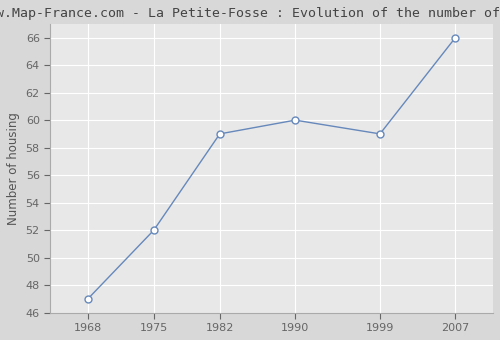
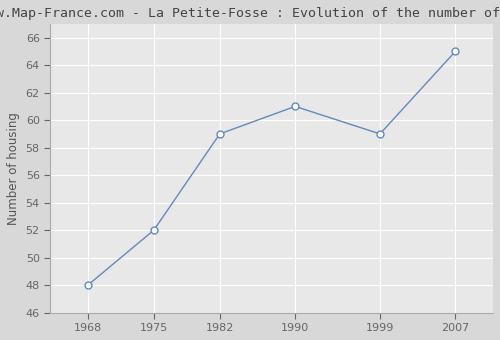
1968: 47 -> 48
1990: 60 -> 61
2007: 66 -> 65
